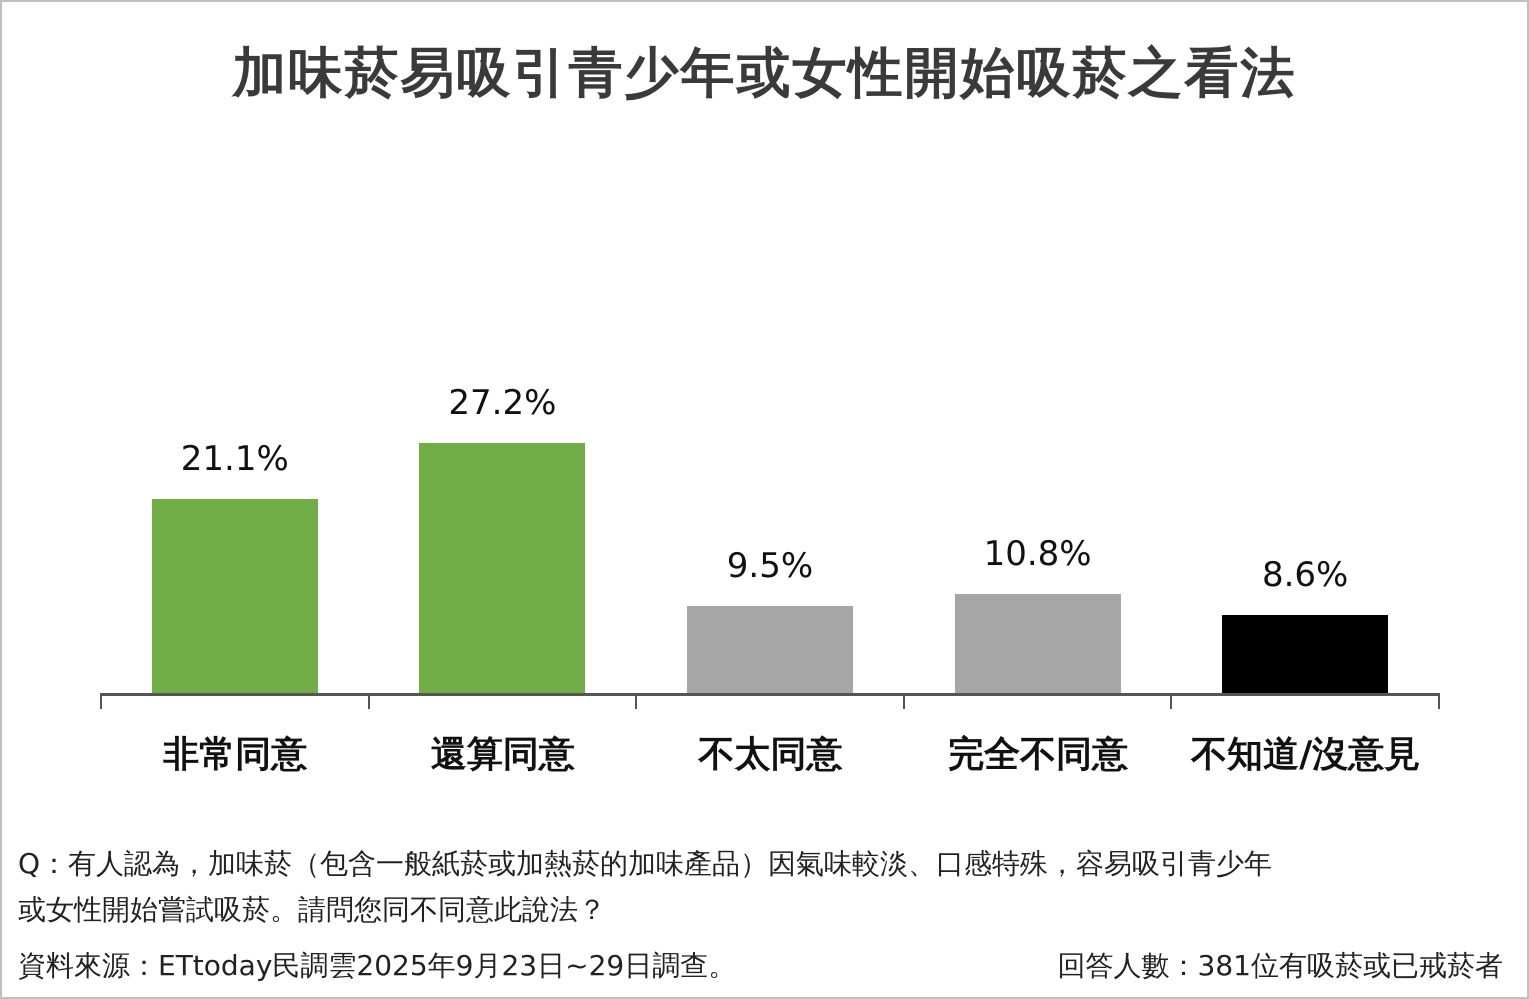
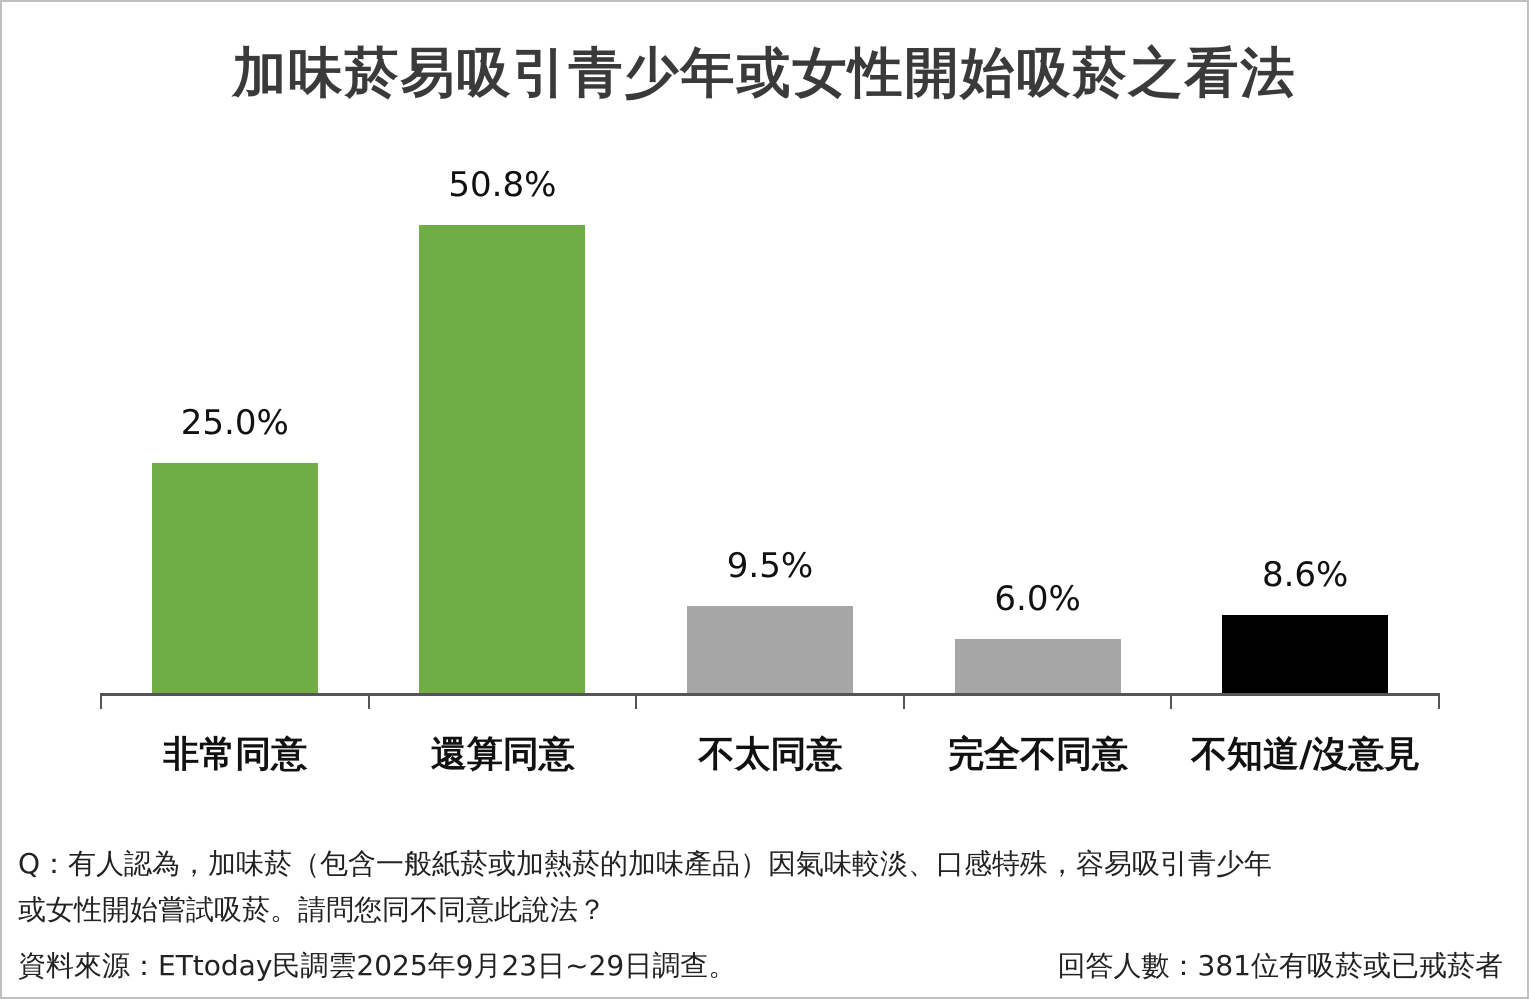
非常同意: 21.1% -> 25.0%
還算同意: 27.2% -> 50.8%
完全不同意: 10.8% -> 6.0%
